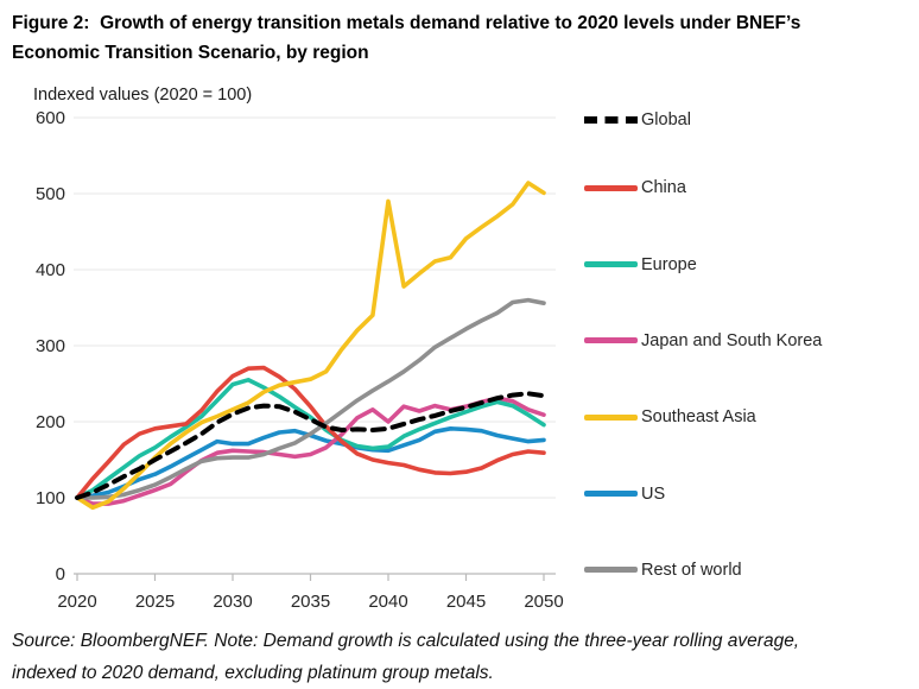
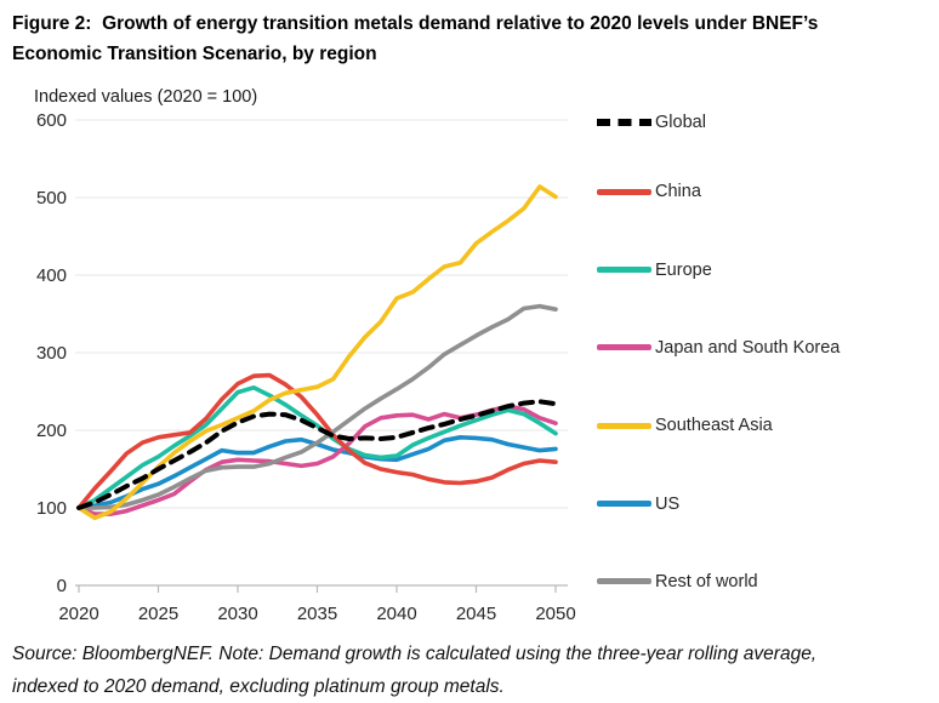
Japan and South Korea/2040: 200 -> 220
Southeast Asia/2040: 490 -> 370
